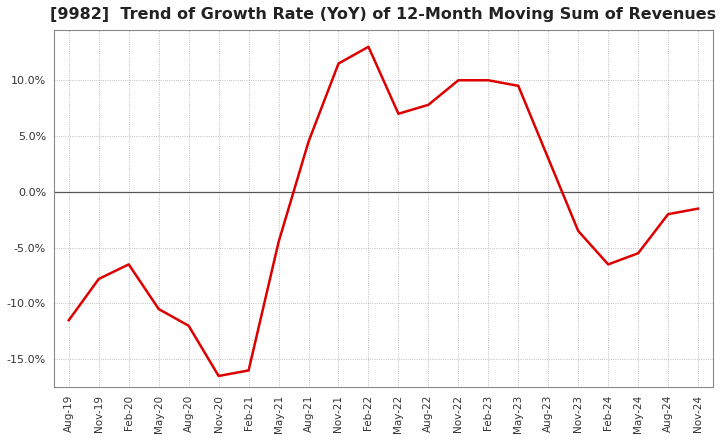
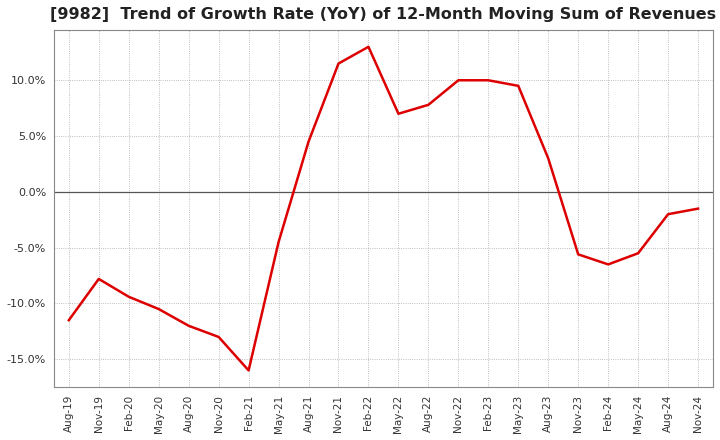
Feb-20: -6.5% -> -9.4%
Nov-20: -16.5% -> -13.0%
Nov-23: -3.5% -> -5.6%
